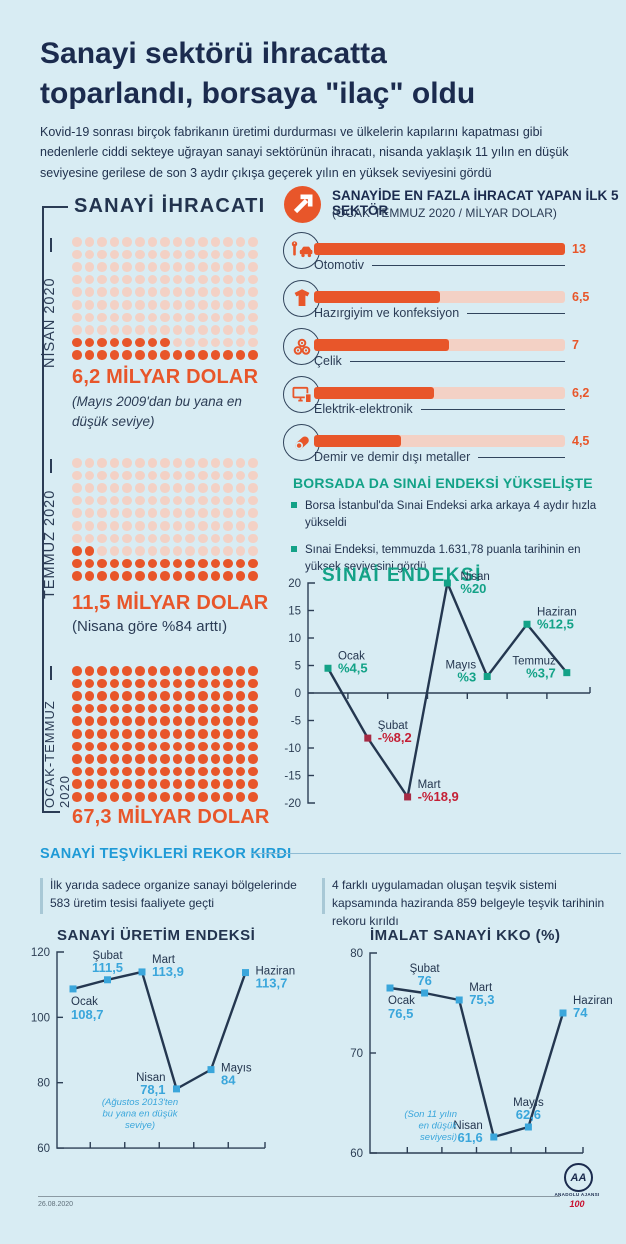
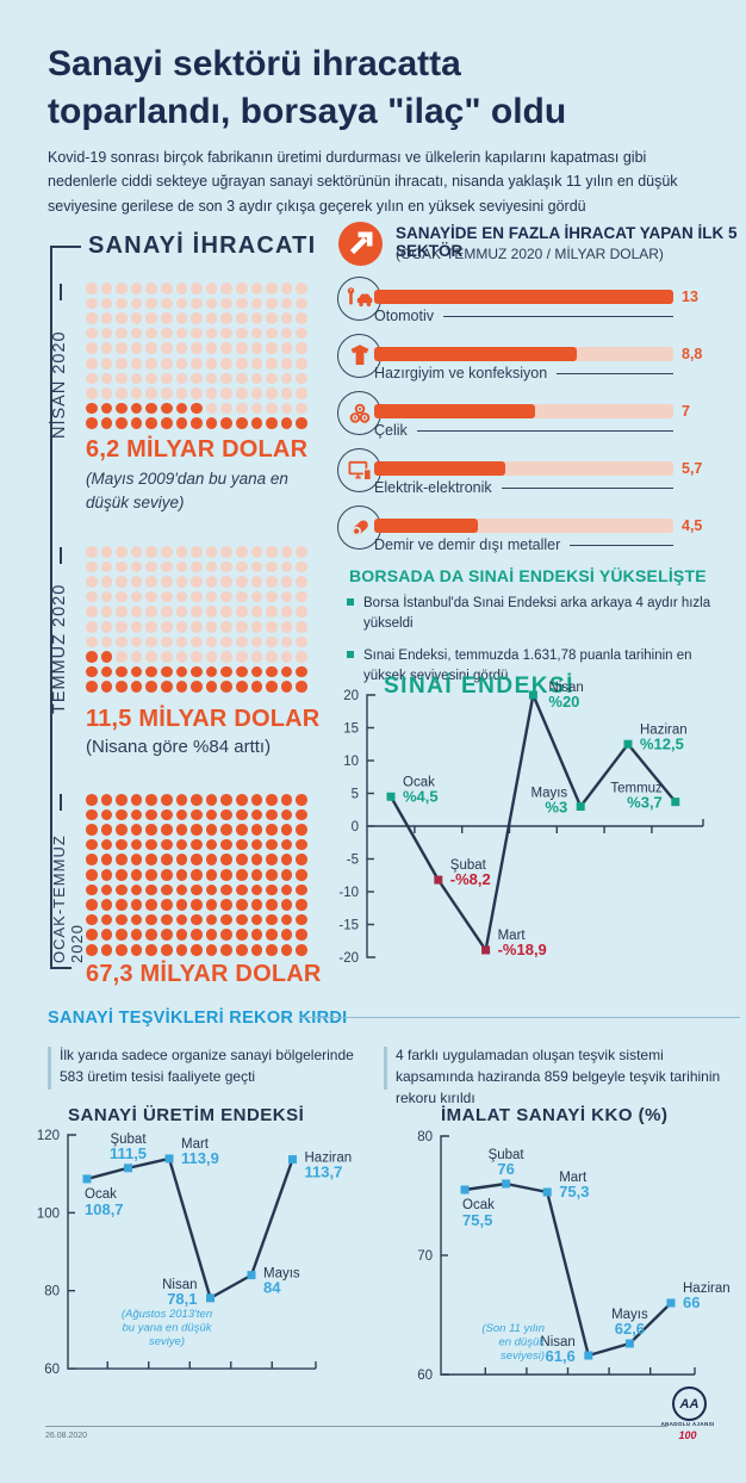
SANAYİDE EN FAZLA İHRACAT YAPAN İLK 5 SEKTÖR/Hazırgiyim ve konfeksiyon: 6,5 -> 8,8
SANAYİDE EN FAZLA İHRACAT YAPAN İLK 5 SEKTÖR/Elektrik-elektronik: 6,2 -> 5,7
İMALAT SANAYİ KKO (%)/Ocak: 76,5 -> 75,5
İMALAT SANAYİ KKO (%)/Haziran: 74 -> 66
